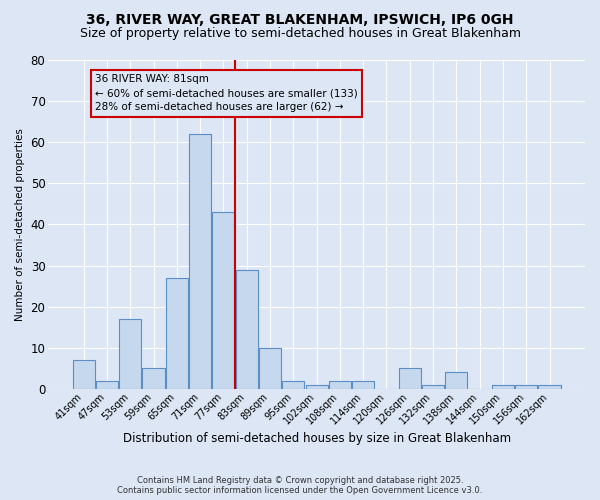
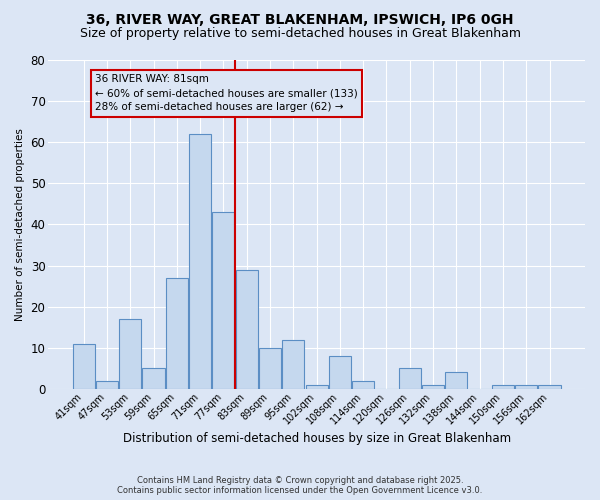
41sqm: 7 -> 11
95sqm: 2 -> 12
108sqm: 2 -> 8
